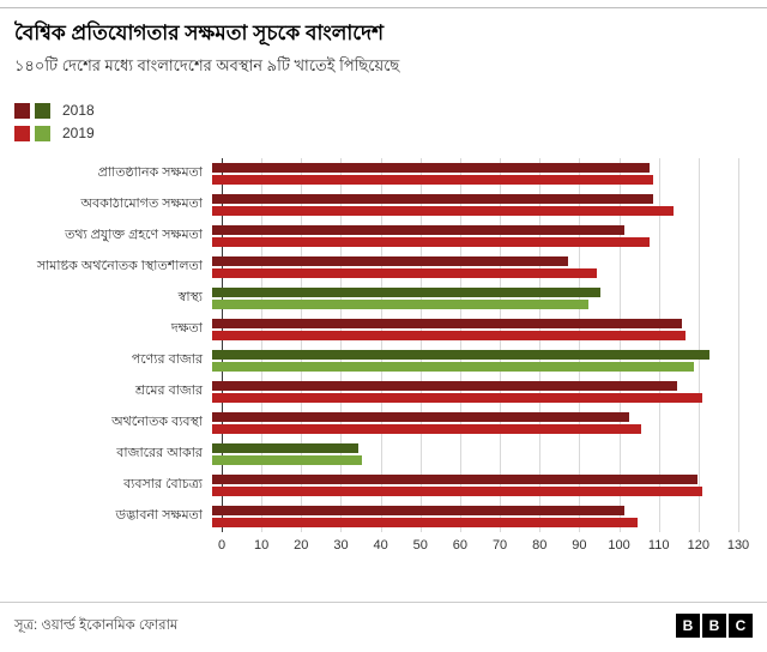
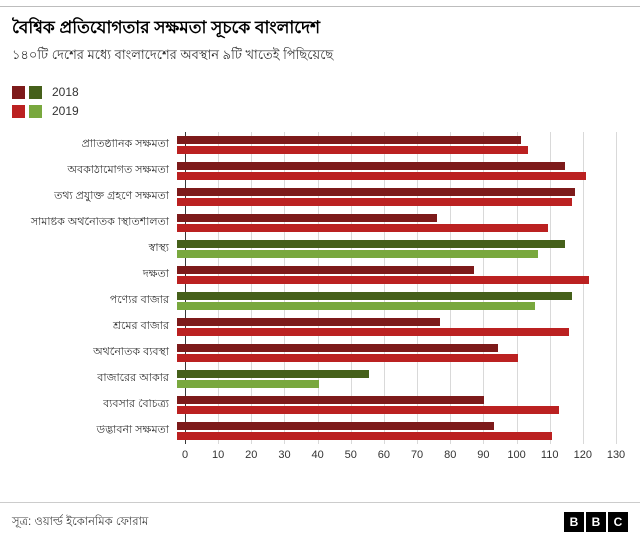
2018/প্রাতিষ্ঠানিক সক্ষমতা: 108 -> 102
2019/প্রাতিষ্ঠানিক সক্ষমতা: 109 -> 104
2018/অবকাঠামোগত সক্ষমতা: 109 -> 115
2019/অবকাঠামোগত সক্ষমতা: 114 -> 121
2018/তথ্য প্রযুক্তি গ্রহণে সক্ষমতা: 102 -> 118
2019/তথ্য প্রযুক্তি গ্রহণে সক্ষমতা: 108 -> 117
2018/সামষ্টিক অর্থনৈতিক স্থিতিশীলতা: 88 -> 77
2019/সামষ্টিক অর্থনৈতিক স্থিতিশীলতা: 95 -> 110
2018/স্বাস্থ্য: 96 -> 115
2019/স্বাস্থ্য: 93 -> 107
2018/দক্ষতা: 116 -> 88
2019/দক্ষতা: 117 -> 122
2018/পণ্যের বাজার: 123 -> 117
2019/পণ্যের বাজার: 119 -> 106
2018/শ্রমের বাজার: 115 -> 78
2019/শ্রমের বাজার: 121 -> 116
2018/অর্থনৈতিক ব্যবস্থা: 103 -> 95
2019/অর্থনৈতিক ব্যবস্থা: 106 -> 101
2018/বাজারের আকার: 36 -> 57
2019/বাজারের আকার: 37 -> 42
2018/ব্যবসার বৈচিত্র্য: 120 -> 91
2019/ব্যবসার বৈচিত্র্য: 121 -> 113
2018/উদ্ভাবনী সক্ষমতা: 102 -> 94
2019/উদ্ভাবনী সক্ষমতা: 105 -> 111
